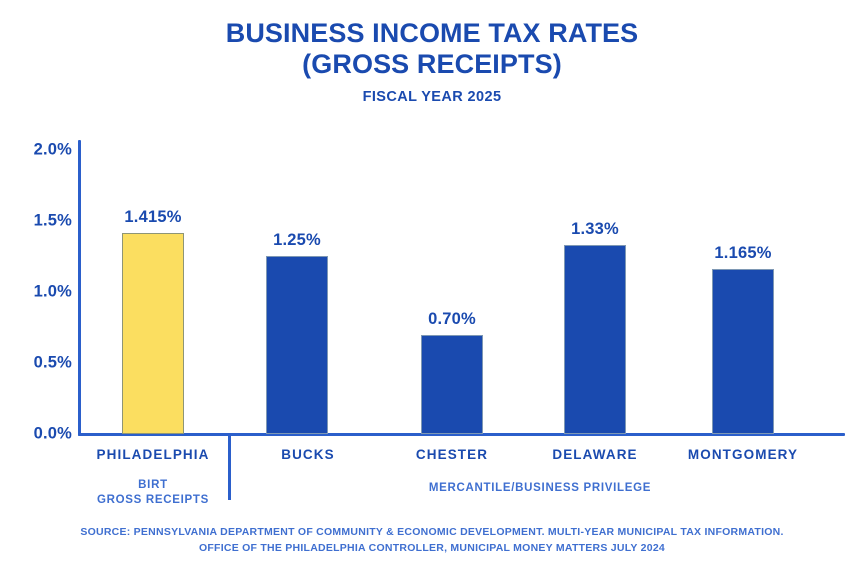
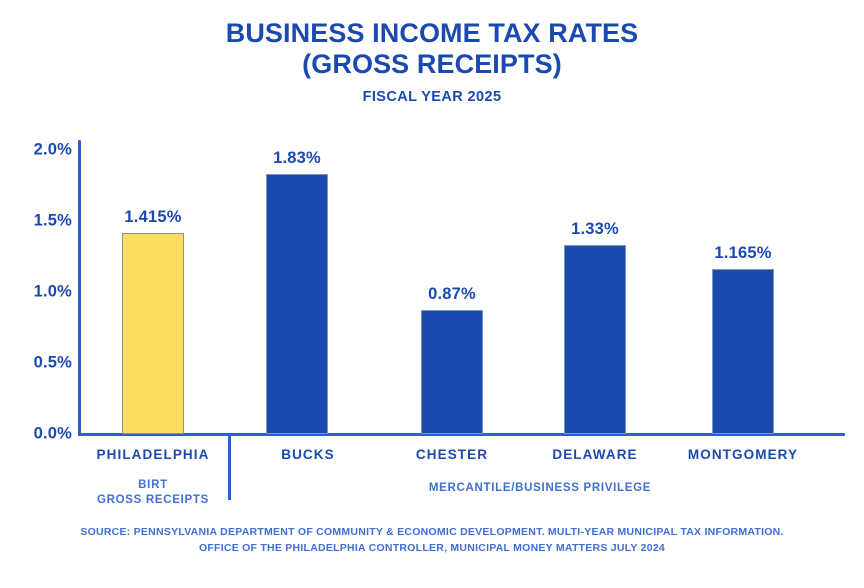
BUCKS: 1.25% -> 1.83%
CHESTER: 0.70% -> 0.87%
